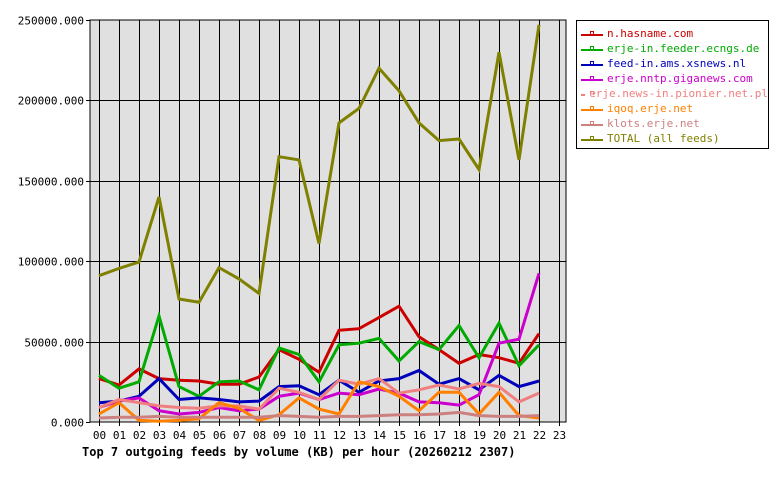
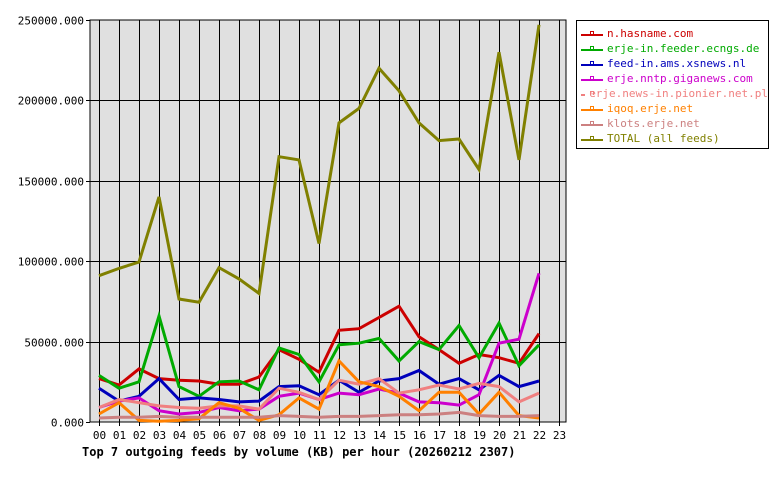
feed-in.ams.xsnews.nl/00: 12000 -> 21000
iqoq.erje.net/12: 5000 -> 38000
